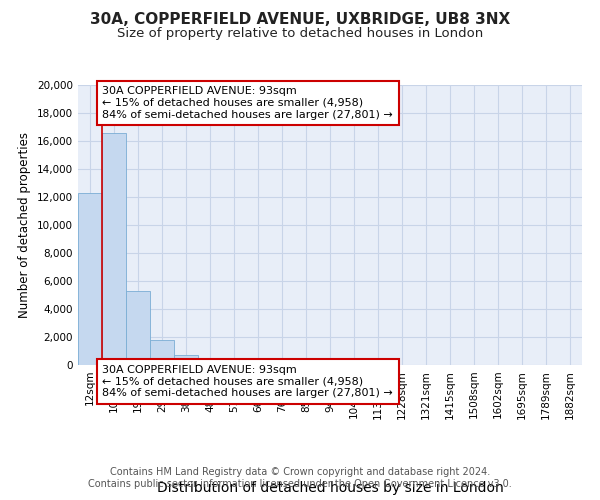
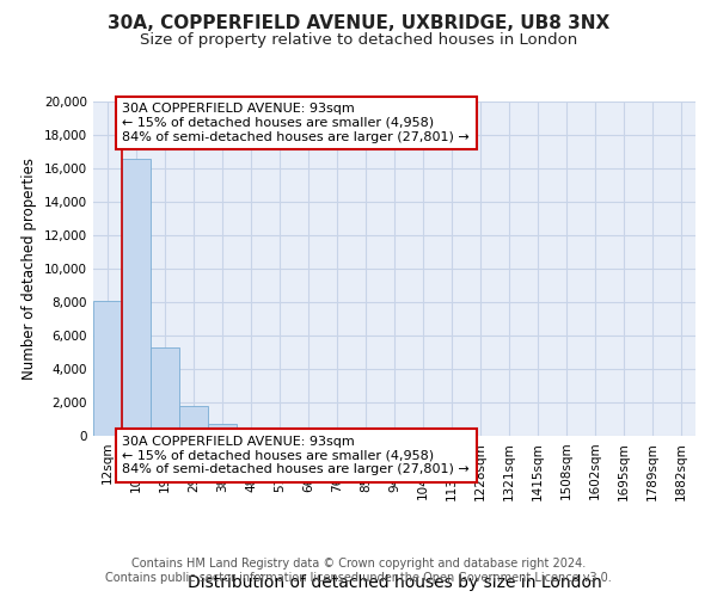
12sqm: 12,300 -> 8,100
